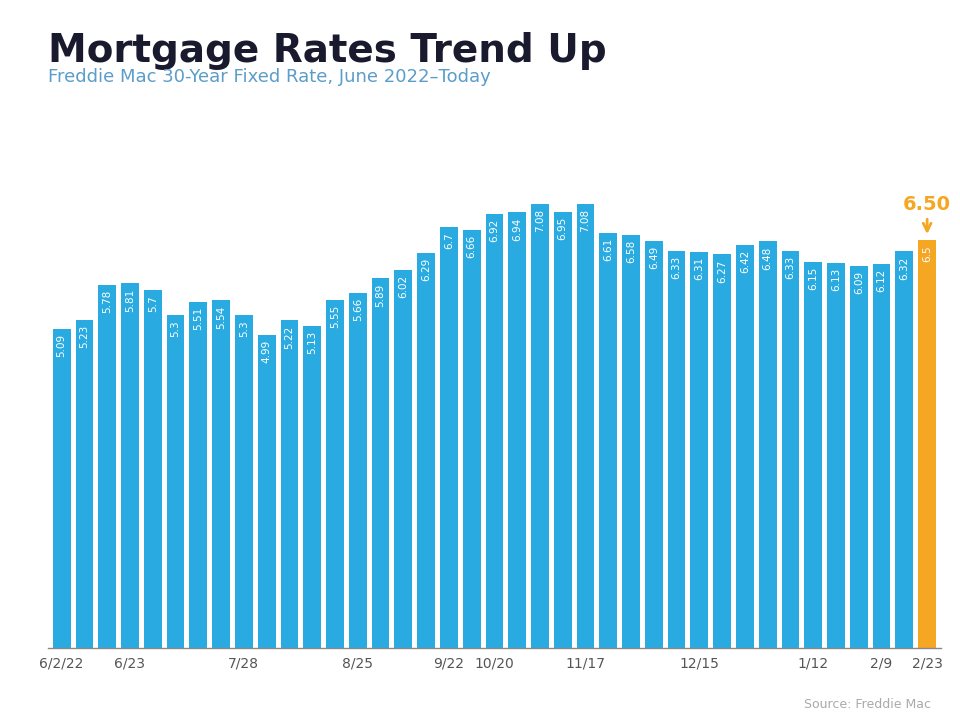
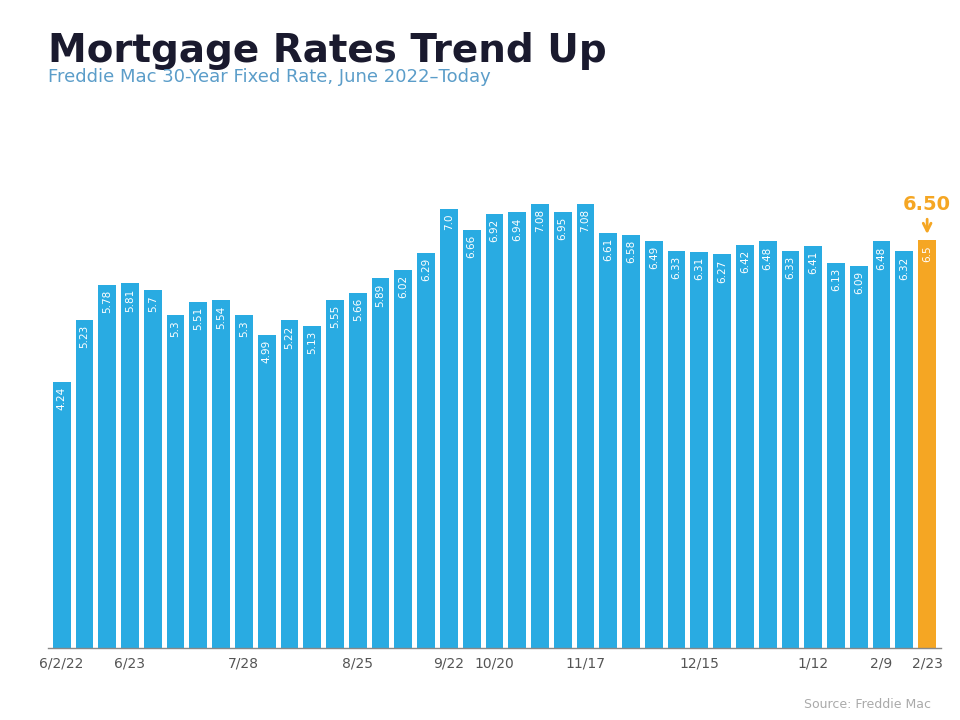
6/2/22: 5.09 -> 4.24
9/22: 6.7 -> 7.0
1/12: 6.15 -> 6.41
2/9: 6.12 -> 6.48
